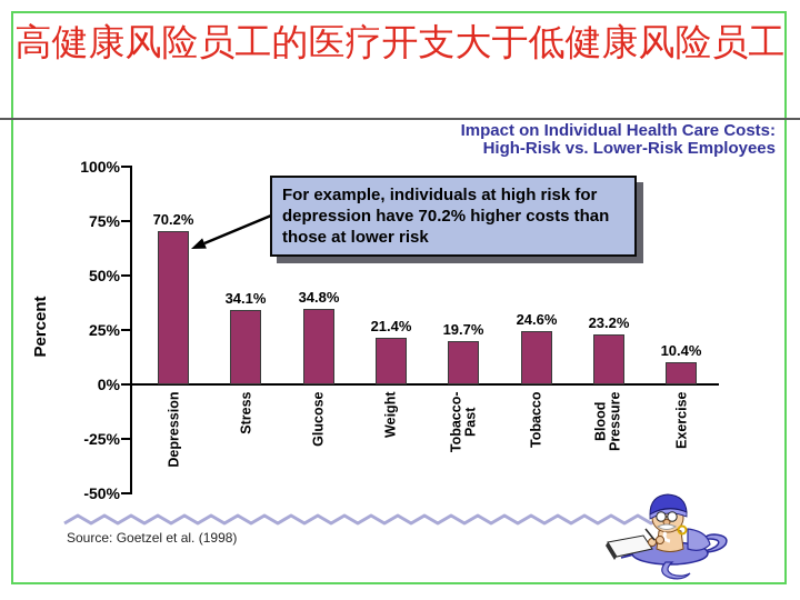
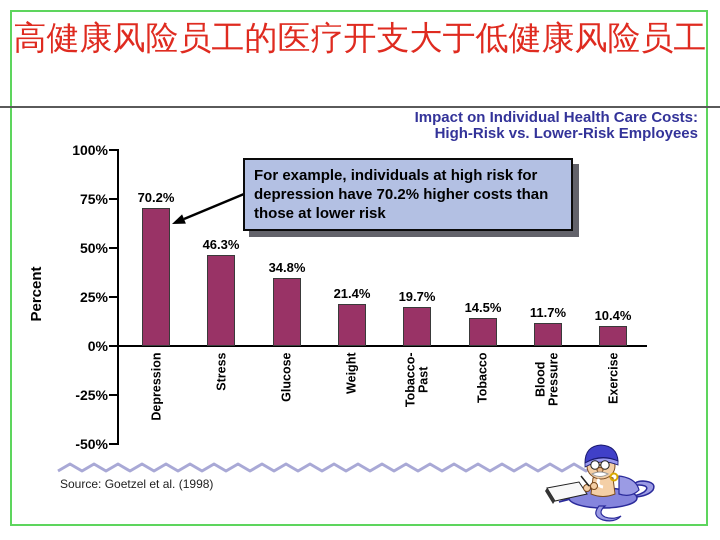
Stress: 34.1% -> 46.3%
Tobacco: 24.6% -> 14.5%
Blood Pressure: 23.2% -> 11.7%
